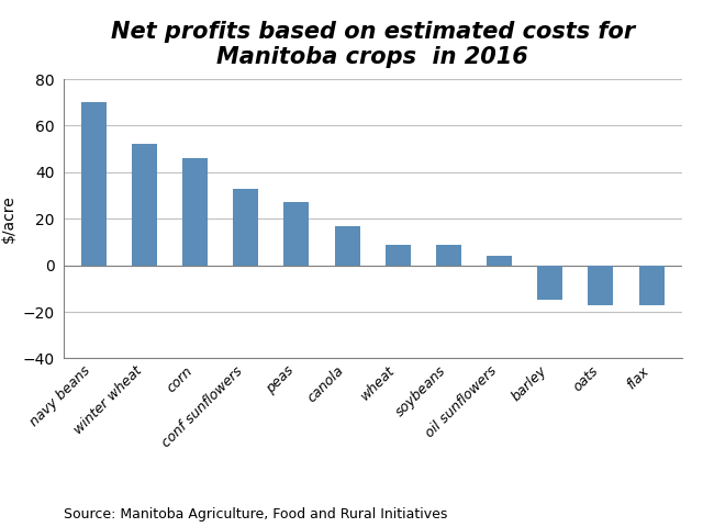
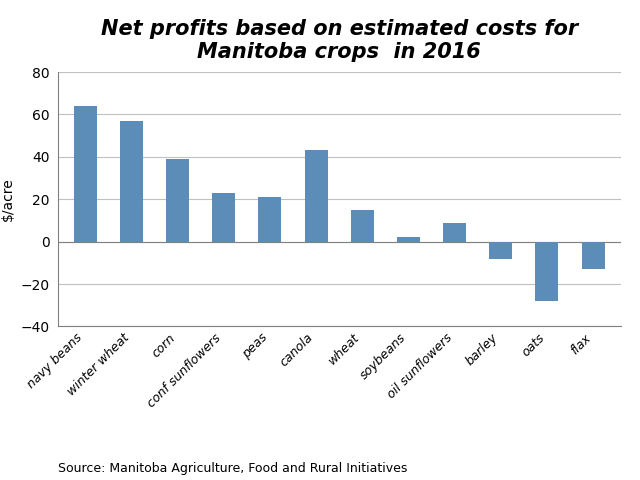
navy beans: 70 -> 64
winter wheat: 52 -> 57
corn: 46 -> 39
conf sunflowers: 33 -> 23
peas: 27 -> 21
canola: 17 -> 43
wheat: 9 -> 15
soybeans: 9 -> 2
oil sunflowers: 4 -> 9
barley: -15 -> -8
oats: -17 -> -28
flax: -17 -> -13
